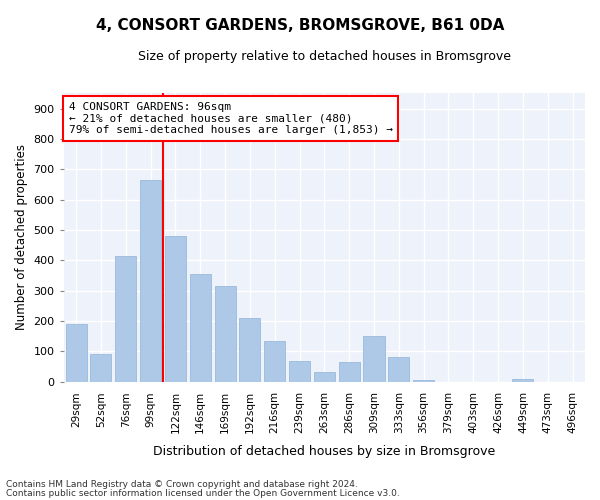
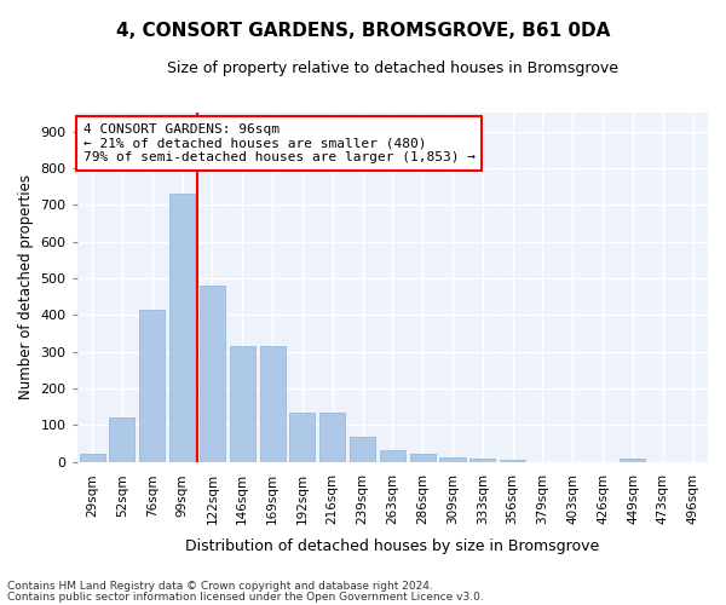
29sqm: 190 -> 20
52sqm: 90 -> 120
99sqm: 665 -> 730
146sqm: 355 -> 315
192sqm: 210 -> 135
286sqm: 65 -> 22
309sqm: 150 -> 12
333sqm: 80 -> 10
